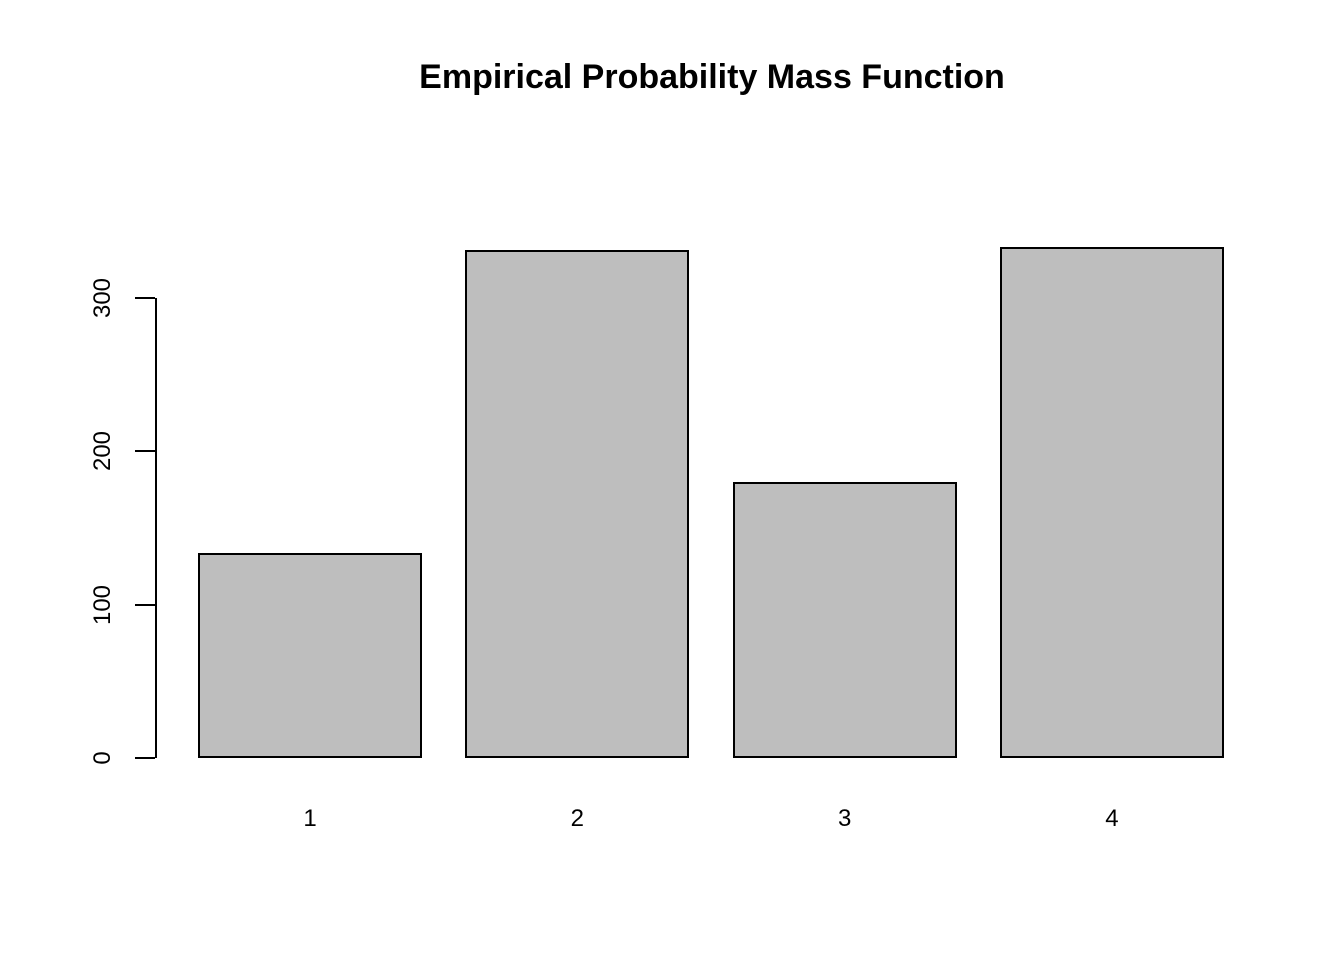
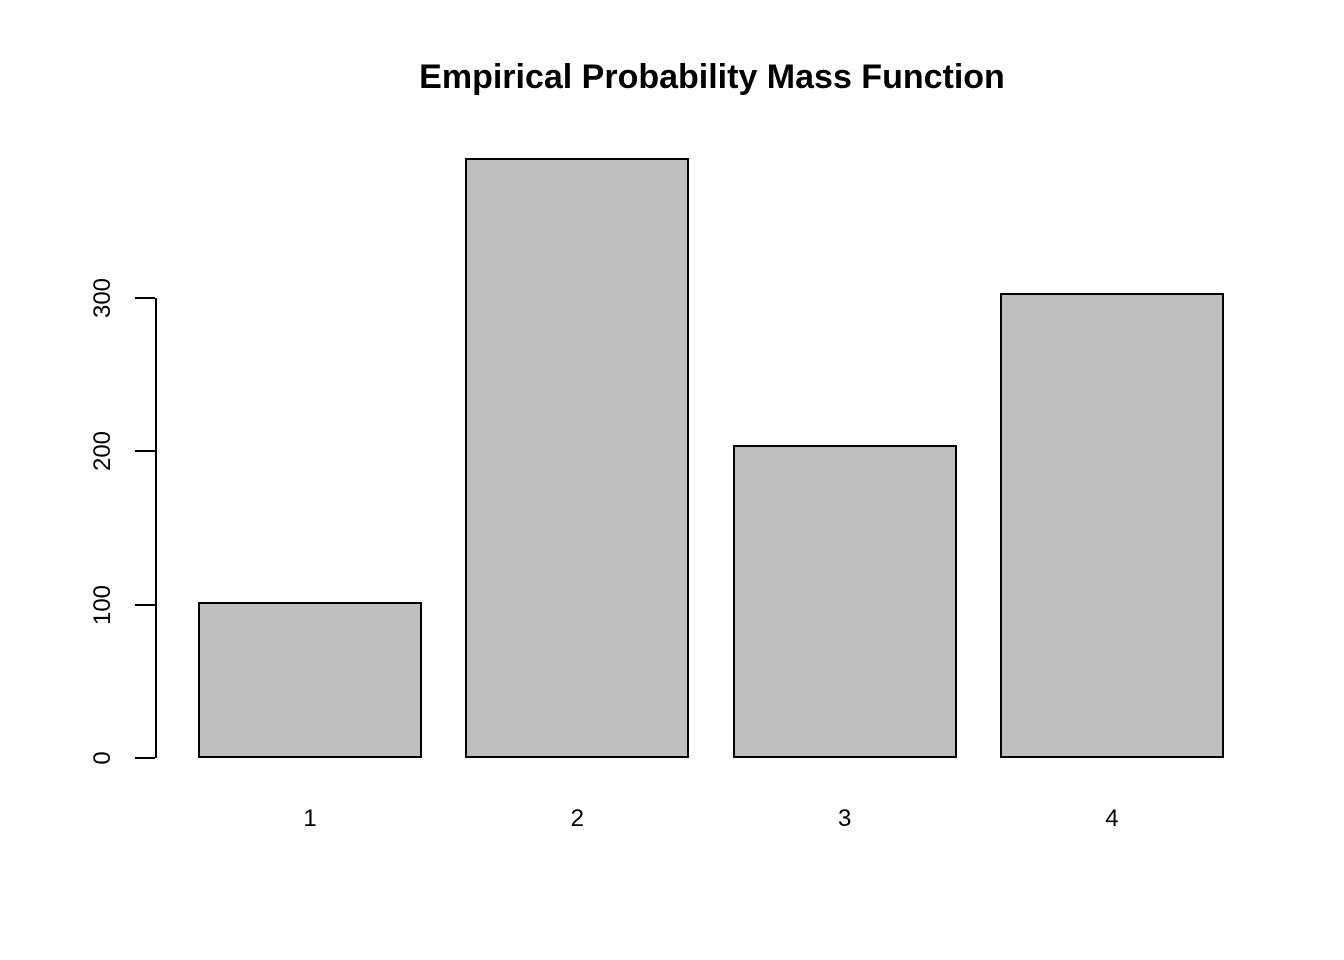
1: 134 -> 102
2: 331 -> 391
3: 180 -> 204
4: 333 -> 303
